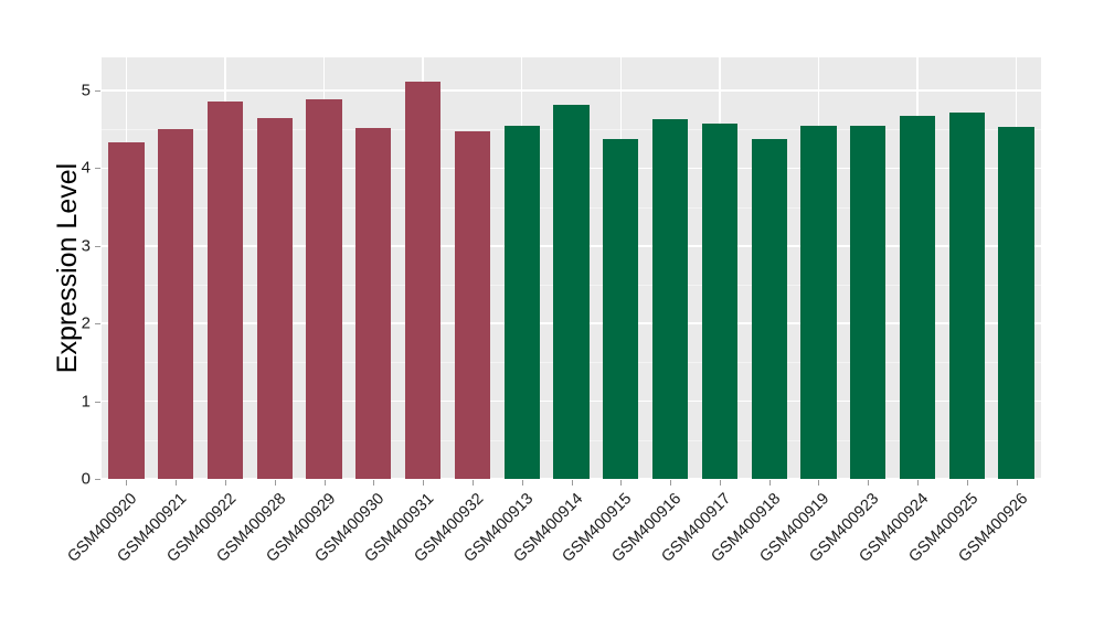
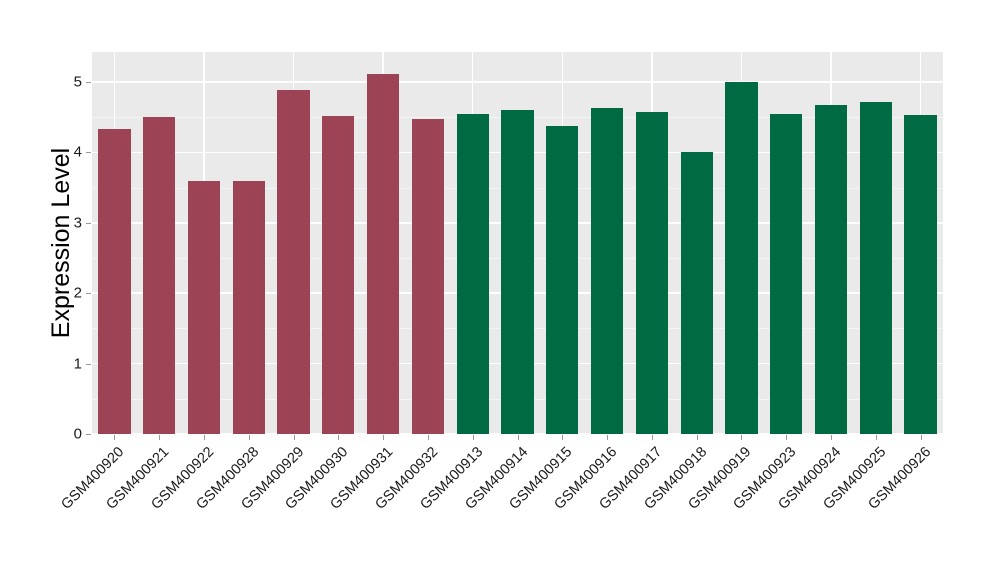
GSM400922: 4.9 -> 3.6
GSM400928: 4.7 -> 3.6
GSM400914: 4.8 -> 4.6
GSM400918: 4.4 -> 4.0
GSM400919: 4.5 -> 5.0
